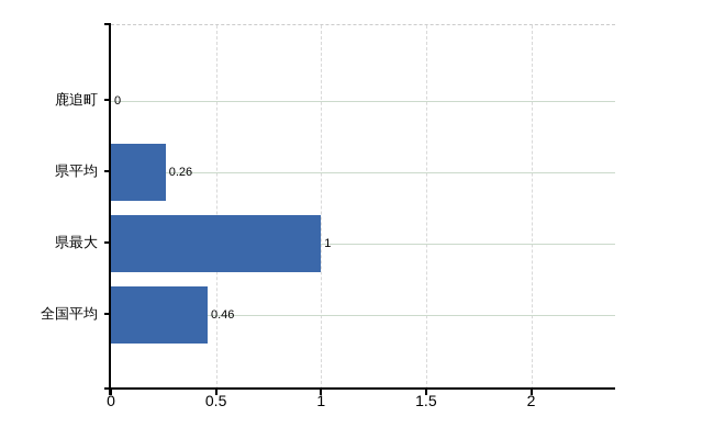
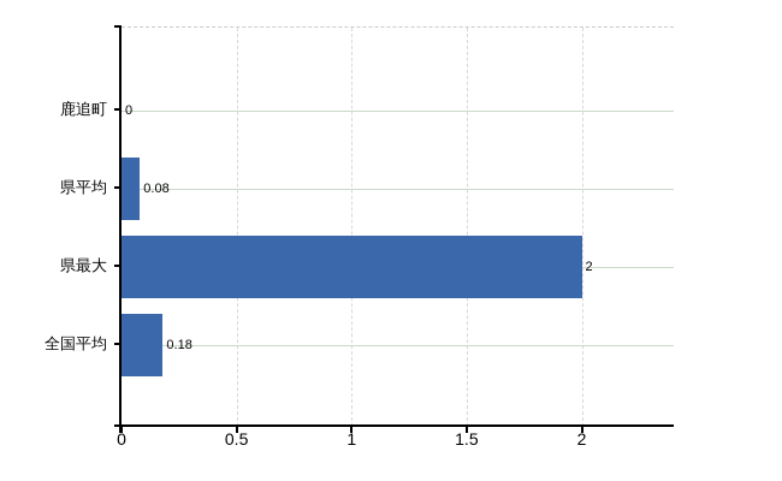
県平均: 0.26 -> 0.08
県最大: 1 -> 2
全国平均: 0.46 -> 0.18
